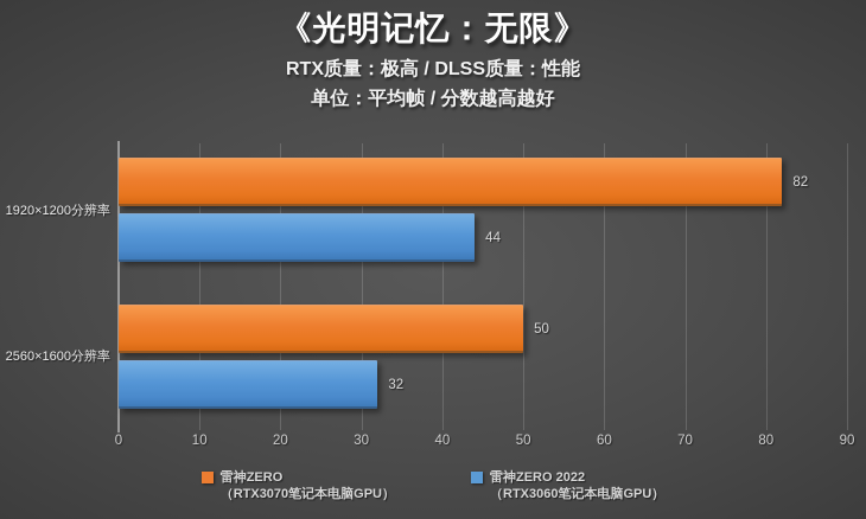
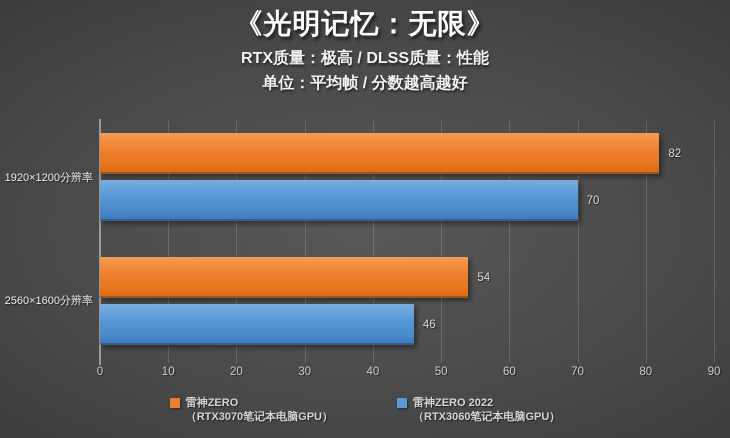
雷神ZERO 2022（RTX3060笔记本电脑GPU）/1920×1200分辨率: 44 -> 70
雷神ZERO（RTX3070笔记本电脑GPU）/2560×1600分辨率: 50 -> 54
雷神ZERO 2022（RTX3060笔记本电脑GPU）/2560×1600分辨率: 32 -> 46
